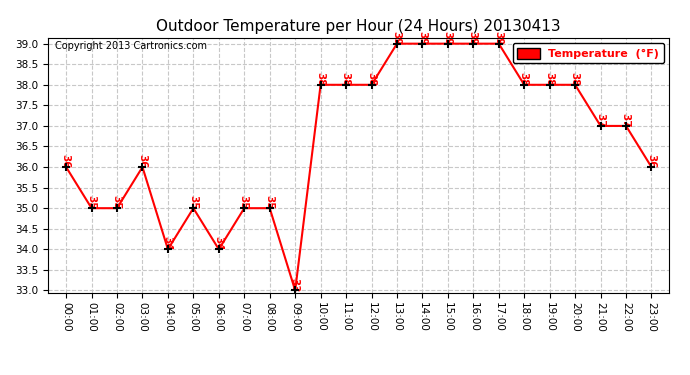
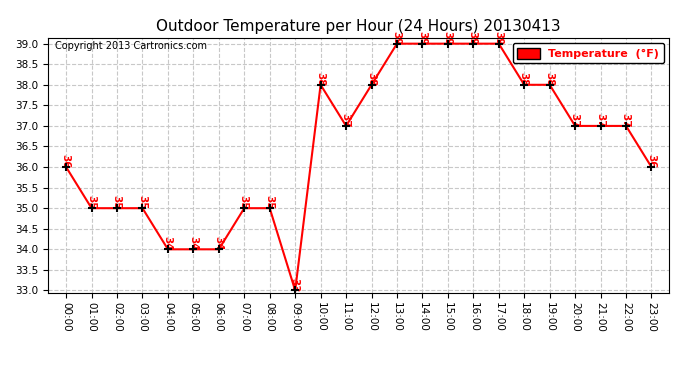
03:00: 36 -> 35
05:00: 35 -> 34
11:00: 38 -> 37
20:00: 38 -> 37
